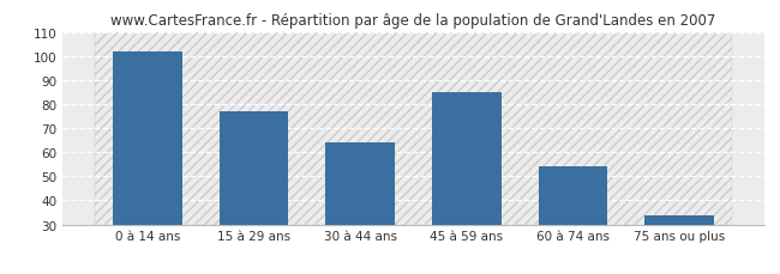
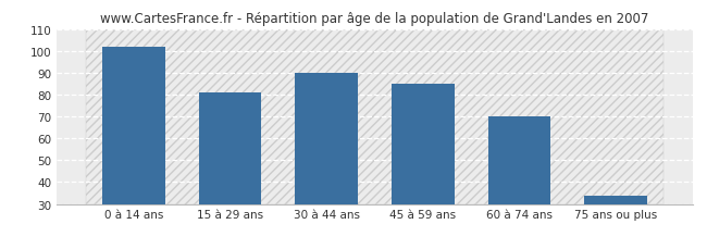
15 à 29 ans: 77 -> 81
30 à 44 ans: 64 -> 90
60 à 74 ans: 54 -> 70
